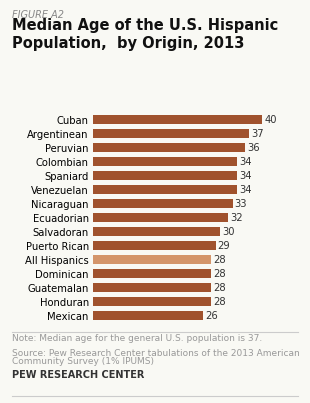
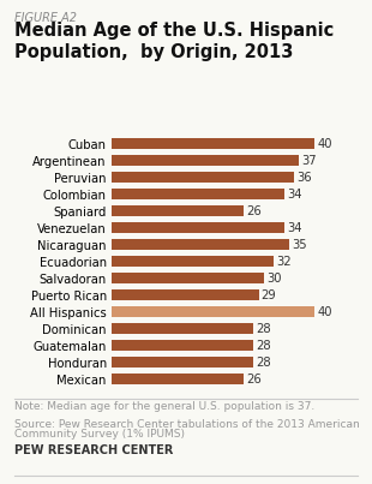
Spaniard: 34 -> 26
Nicaraguan: 33 -> 35
All Hispanics: 28 -> 40
